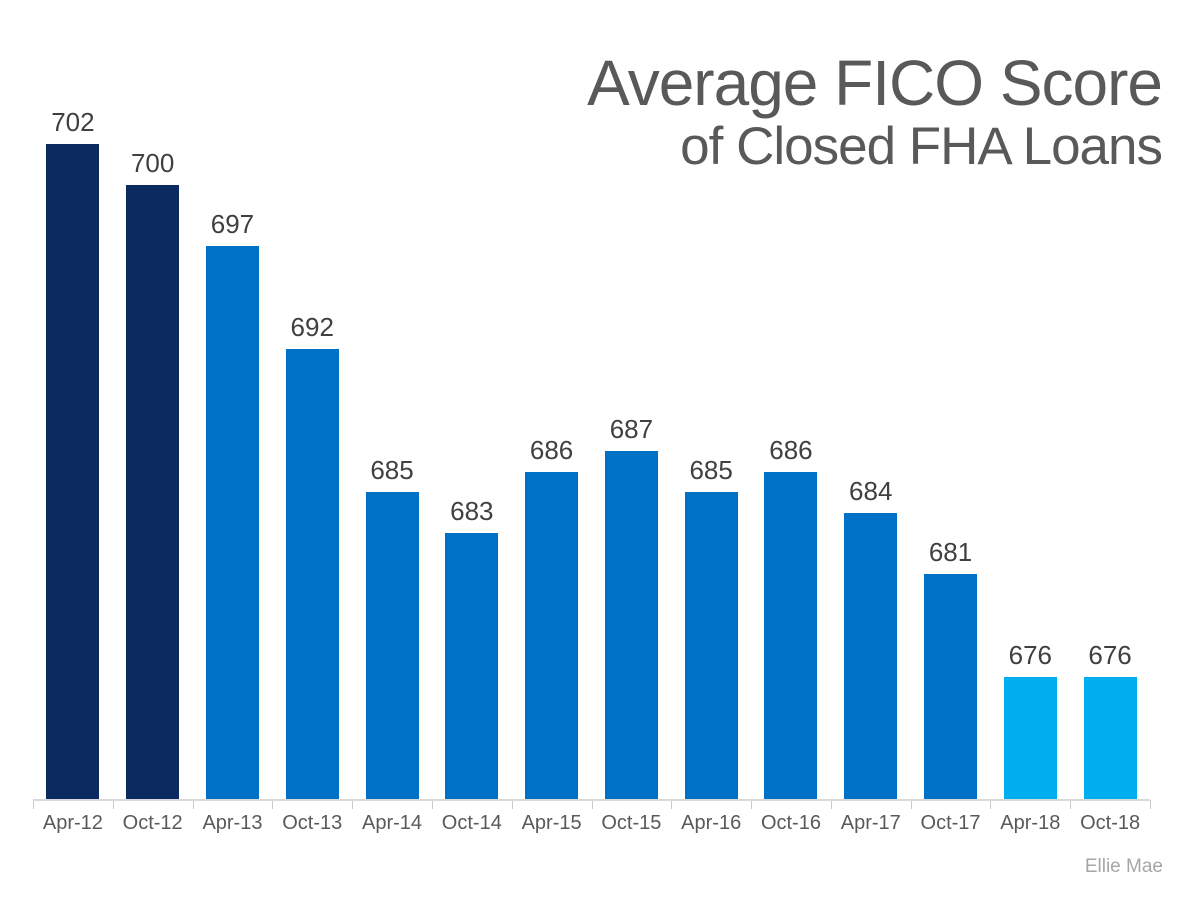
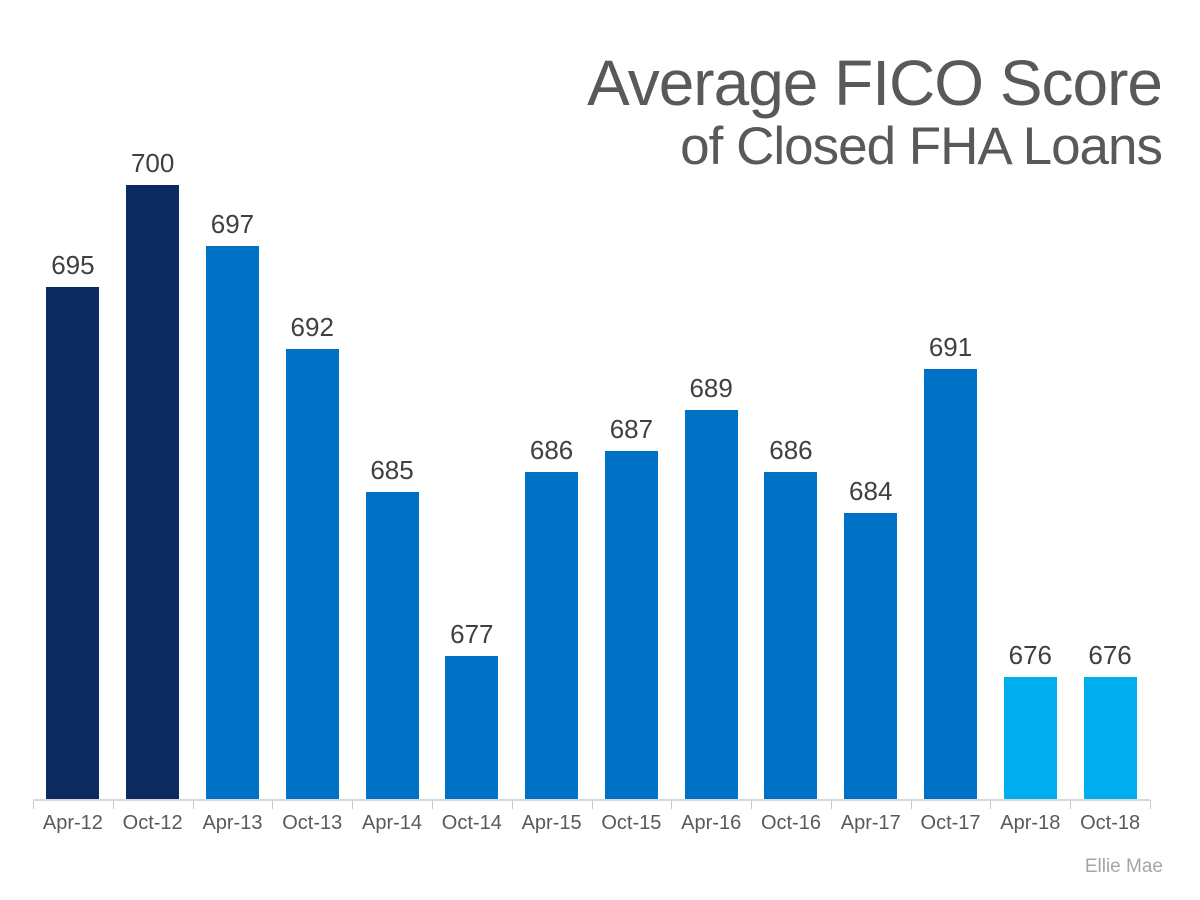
Apr-12: 702 -> 695
Oct-14: 683 -> 677
Apr-16: 685 -> 689
Oct-17: 681 -> 691
